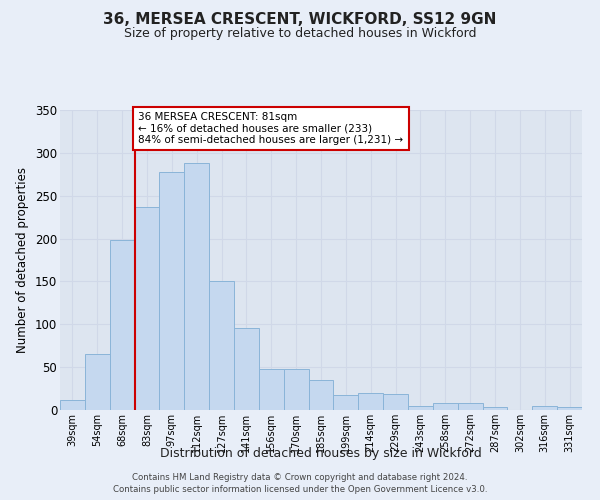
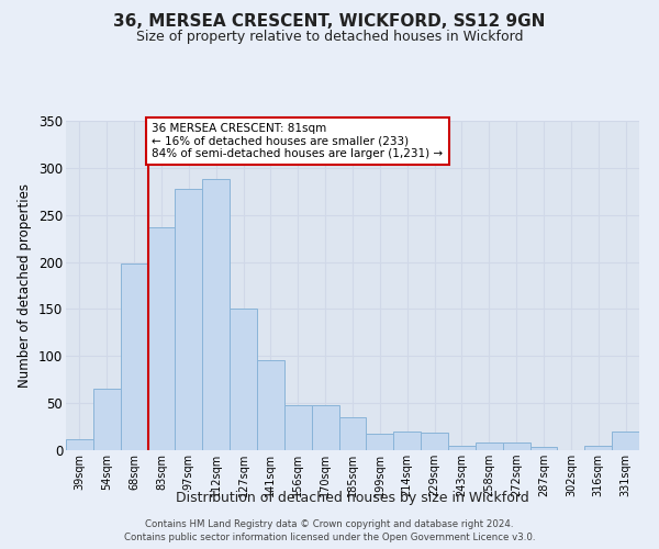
331sqm: 4 -> 20
